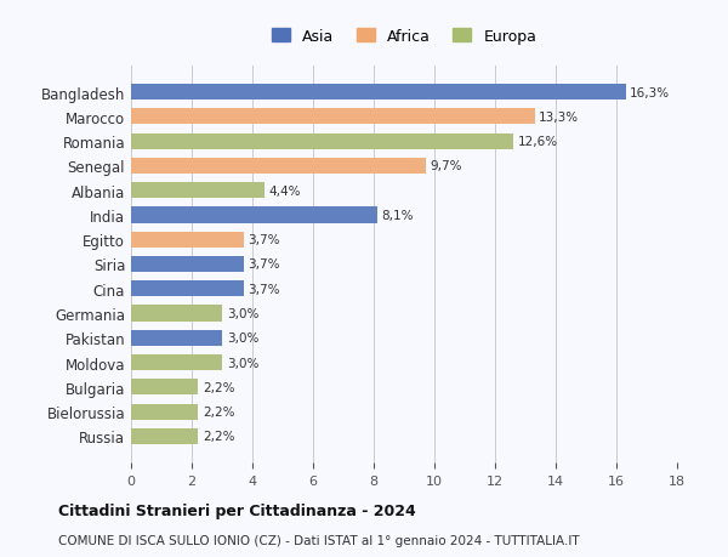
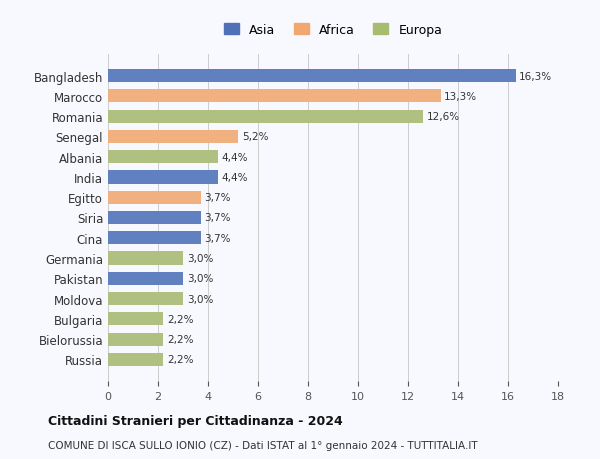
Senegal: 9,7% -> 5,2%
India: 8,1% -> 4,4%
